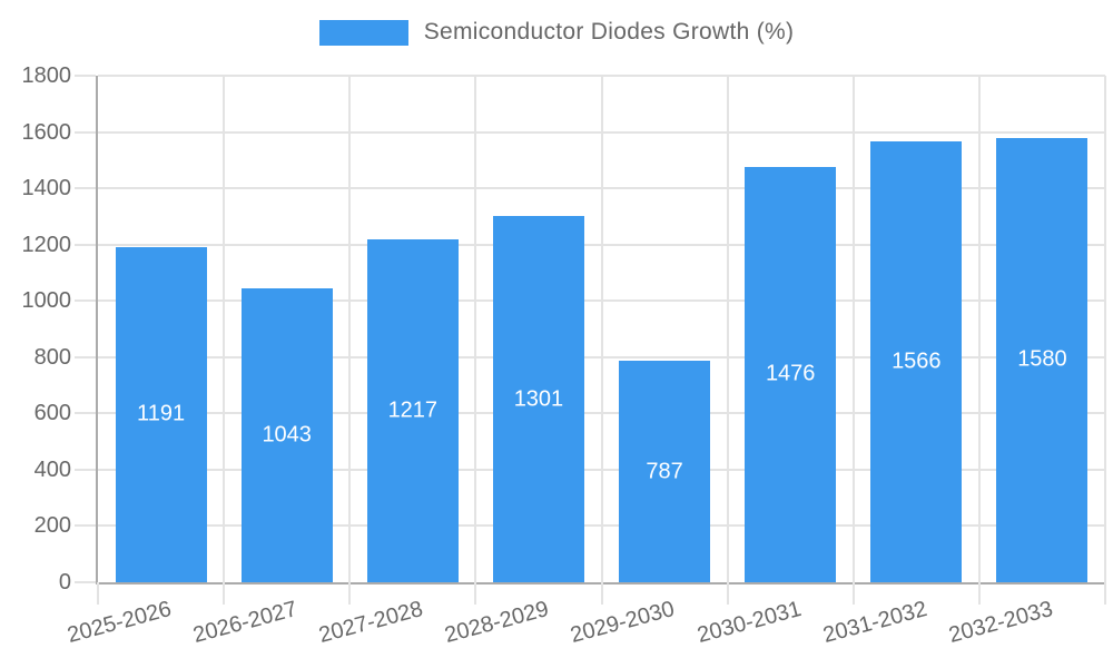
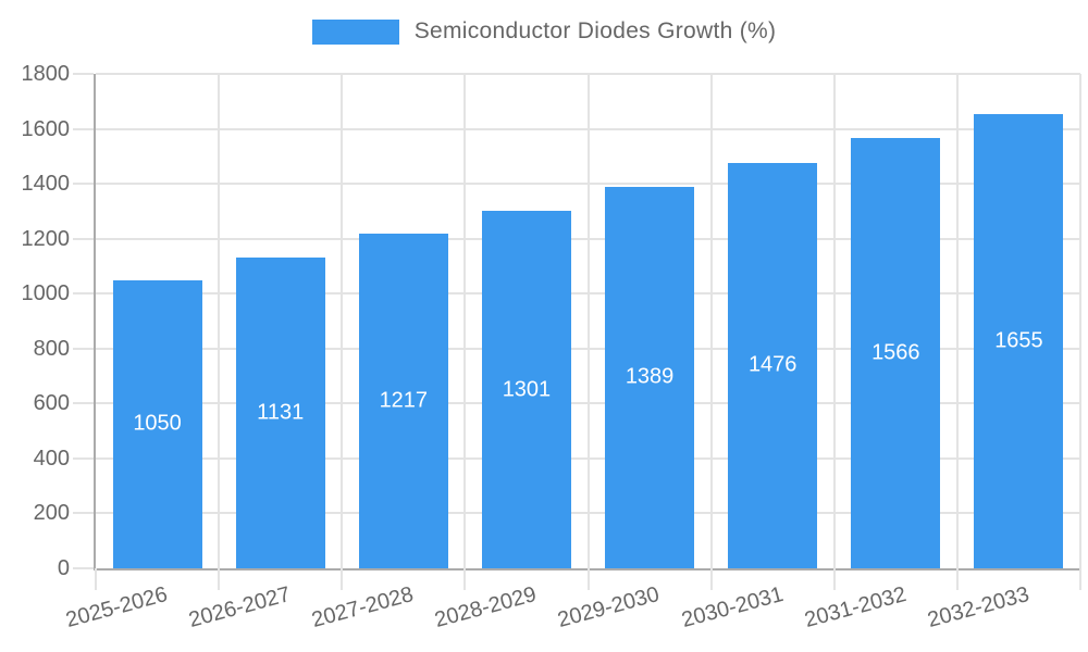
2025-2026: 1191 -> 1050
2026-2027: 1043 -> 1131
2029-2030: 787 -> 1389
2032-2033: 1580 -> 1655
